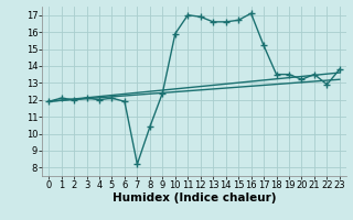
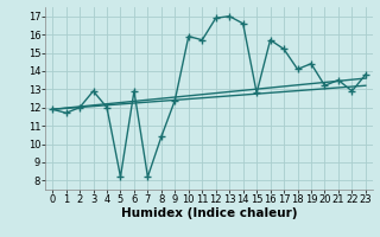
1: 12.1 -> 11.7
3: 12.1 -> 12.9
5: 12.1 -> 8.2
6: 11.9 -> 12.9
11: 17.0 -> 15.7
13: 16.6 -> 17.0
15: 16.7 -> 12.8
16: 17.1 -> 15.7
18: 13.5 -> 14.1
19: 13.5 -> 14.4
